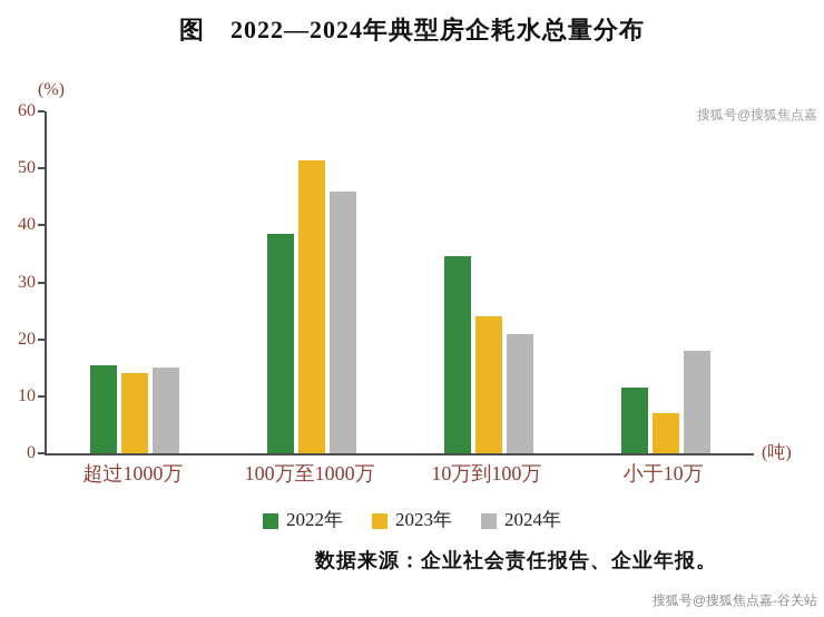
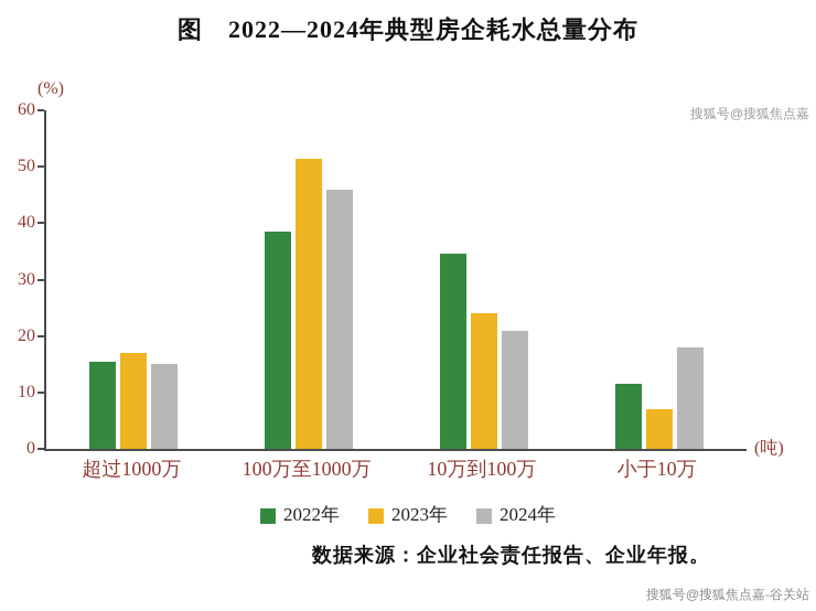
2023年/超过1000万: 14 -> 17
